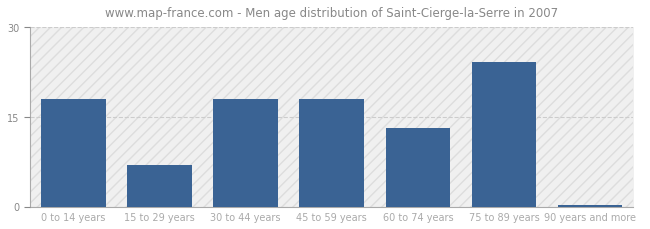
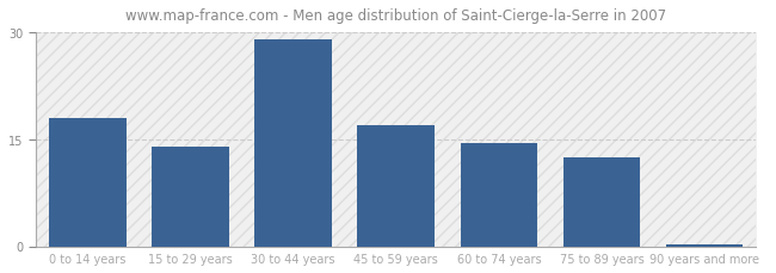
15 to 29 years: 7.0 -> 14.0
30 to 44 years: 18.0 -> 29.0
45 to 59 years: 18.0 -> 17.0
60 to 74 years: 13.2 -> 14.5
75 to 89 years: 24.2 -> 12.5
